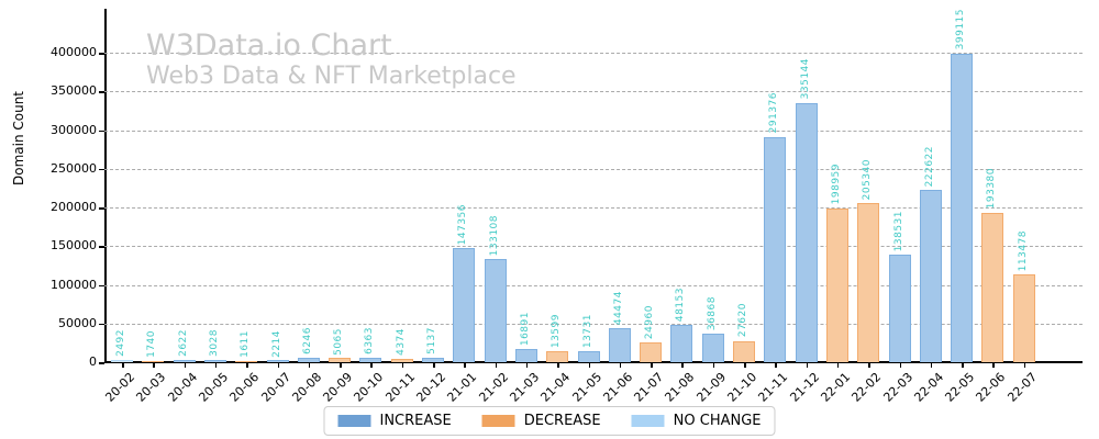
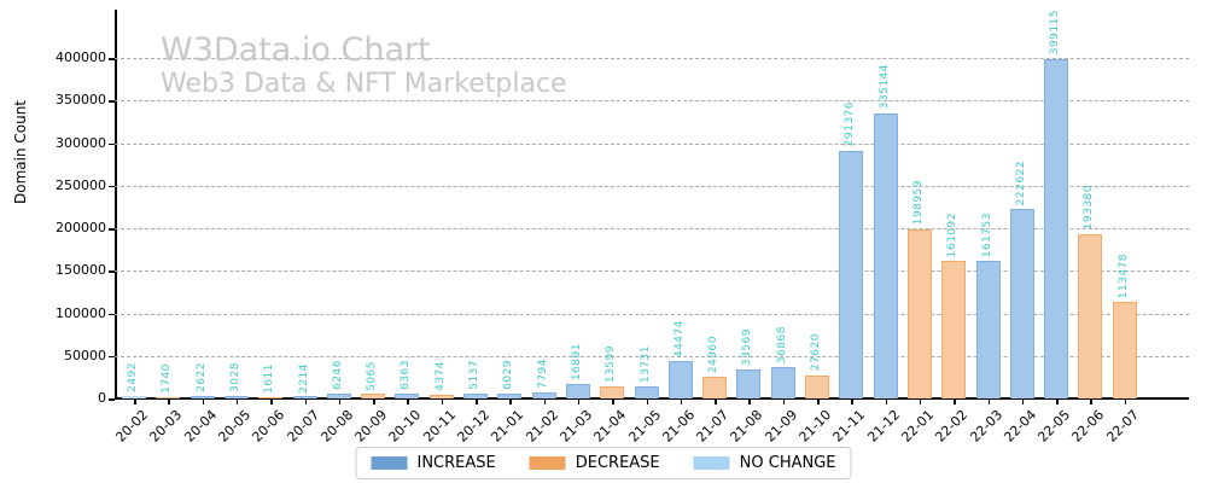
21-01: 147356 -> 6029
21-02: 133108 -> 7794
21-08: 48153 -> 33569
22-02: 205340 -> 161092
22-03: 138531 -> 161753
